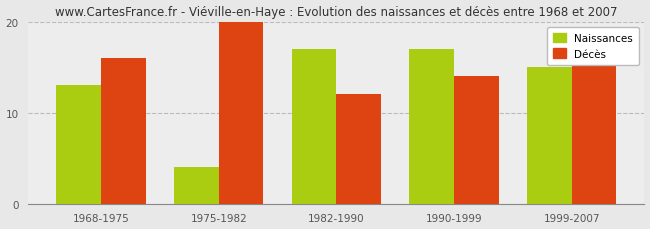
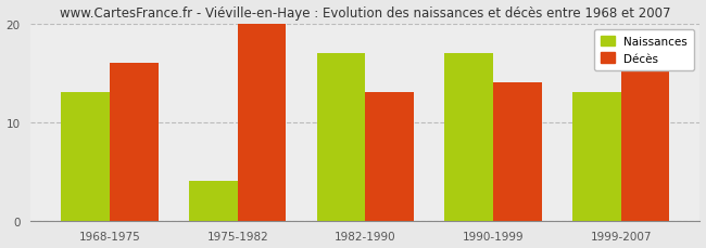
Décès/1982-1990: 12 -> 13
Naissances/1999-2007: 15 -> 13
